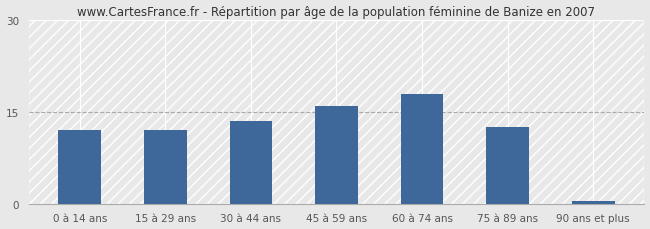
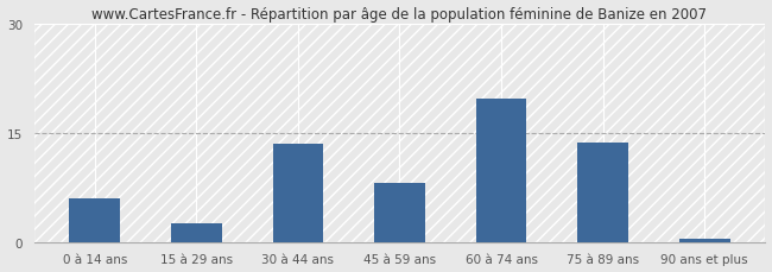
0 à 14 ans: 12.0 -> 6.0
15 à 29 ans: 12.0 -> 2.6
45 à 59 ans: 16.0 -> 8.2
60 à 74 ans: 18.0 -> 19.8
75 à 89 ans: 12.5 -> 13.6
